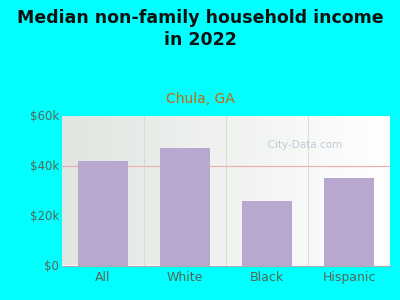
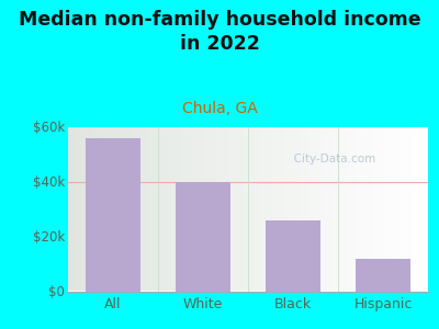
All: $42k -> $56k
White: $47k -> $40k
Hispanic: $35k -> $12k
